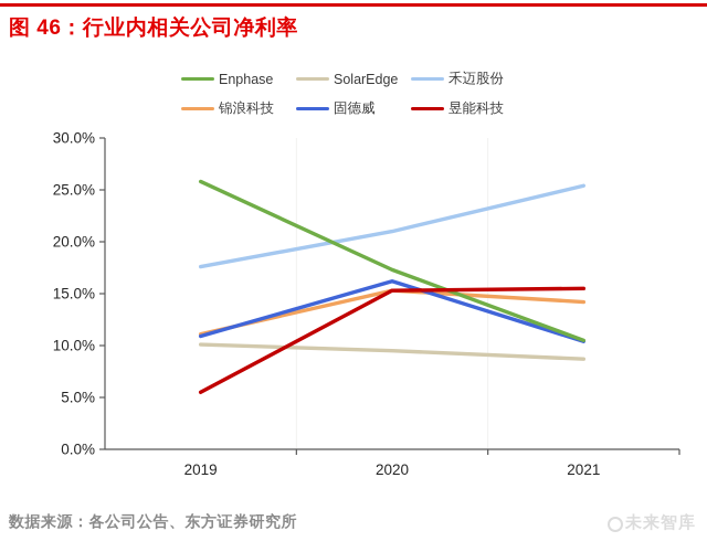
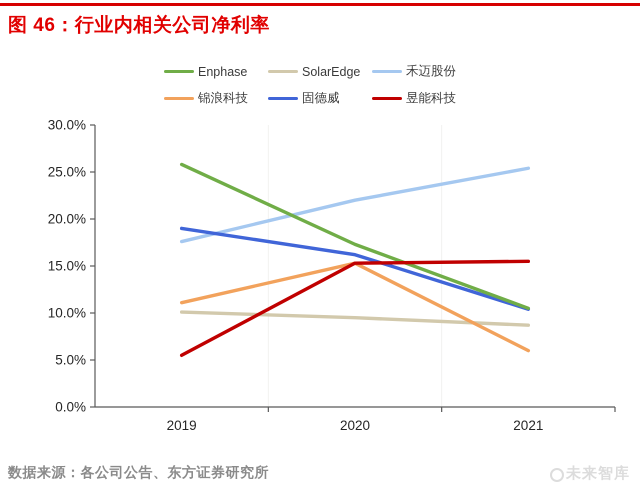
固德威/2019: 11% -> 19%
禾迈股份/2020: 21% -> 22%
锦浪科技/2021: 14% -> 6%
